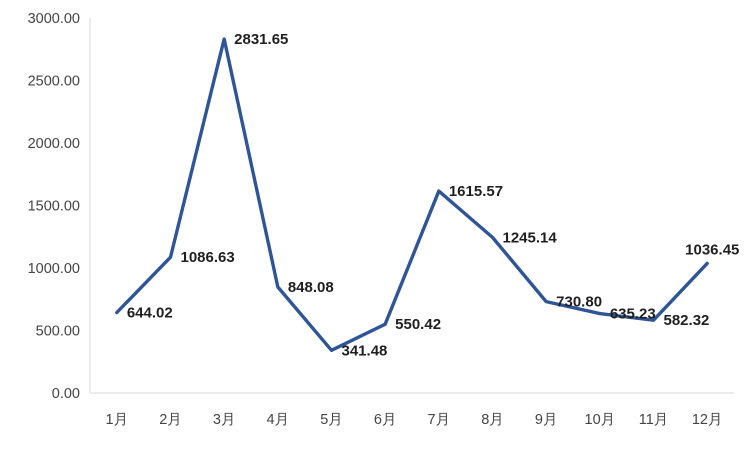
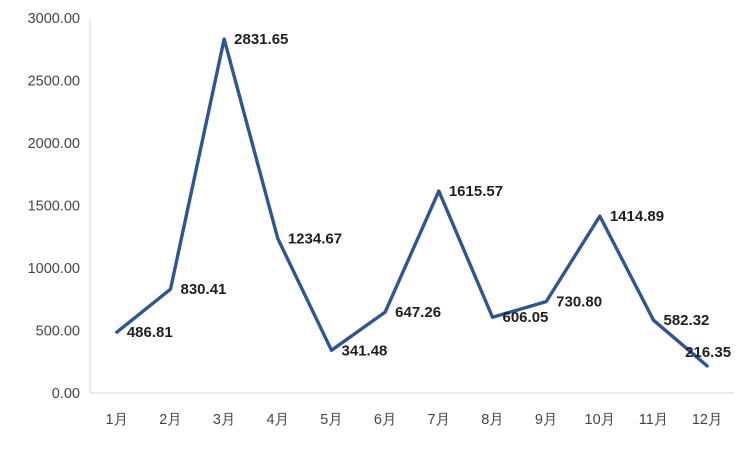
1月: 644.02 -> 486.81
2月: 1086.63 -> 830.41
4月: 848.08 -> 1234.67
6月: 550.42 -> 647.26
8月: 1245.14 -> 606.05
10月: 635.23 -> 1414.89
12月: 1036.45 -> 216.35
